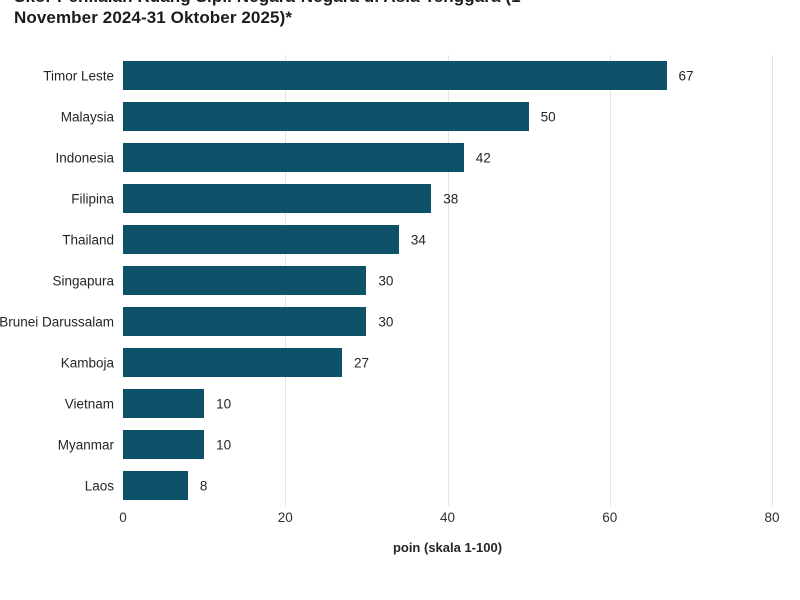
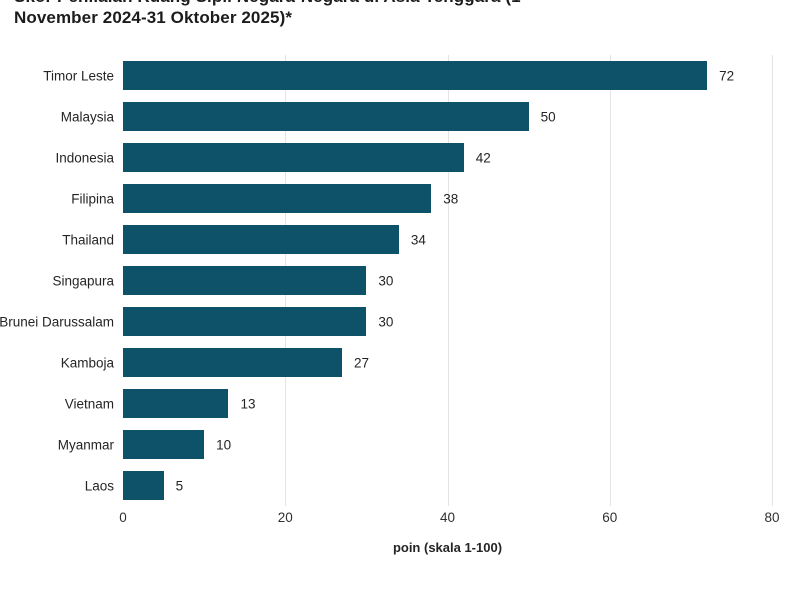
Timor Leste: 67 -> 72
Vietnam: 10 -> 13
Laos: 8 -> 5
